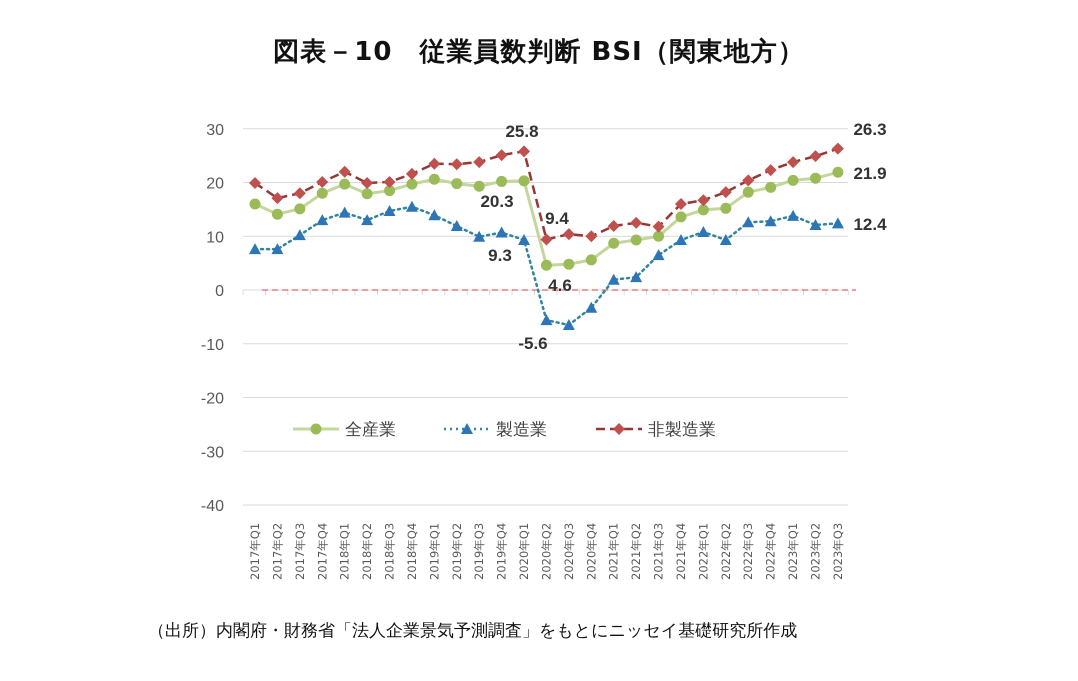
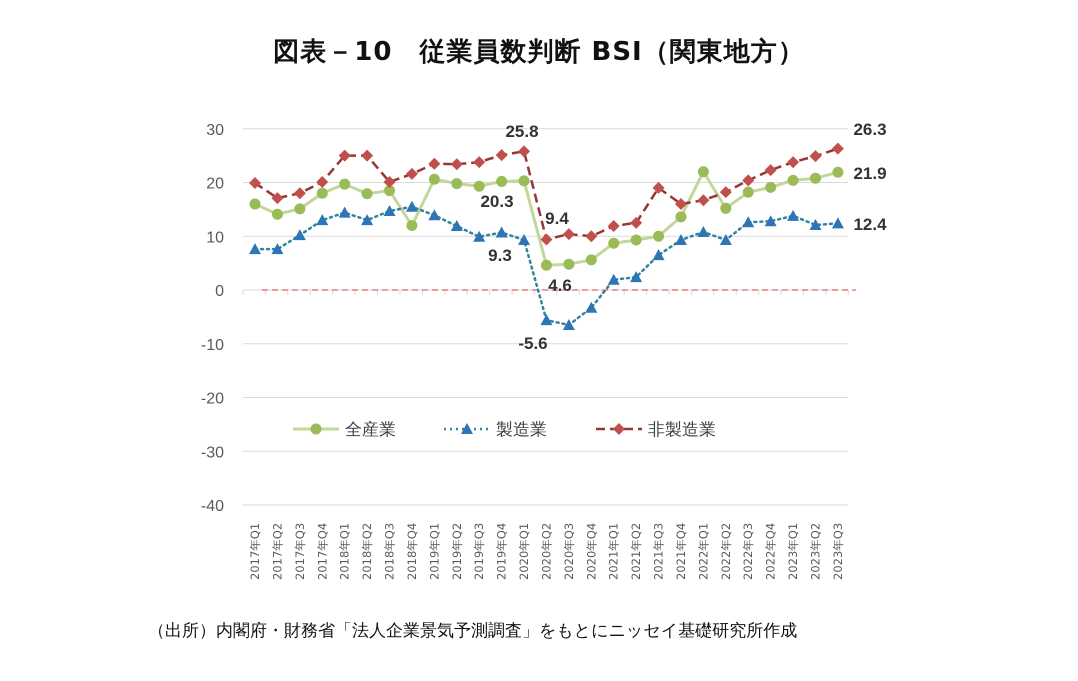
非製造業/2018年Q1: 22 -> 25
非製造業/2018年Q2: 20 -> 25
全産業/2018年Q4: 20 -> 12
非製造業/2021年Q3: 12 -> 19
全産業/2022年Q1: 15 -> 22
